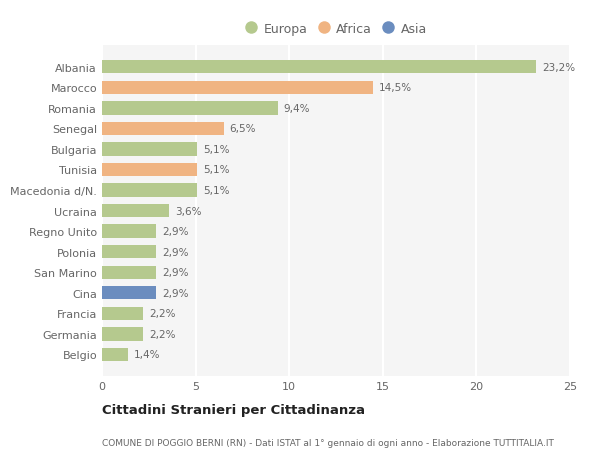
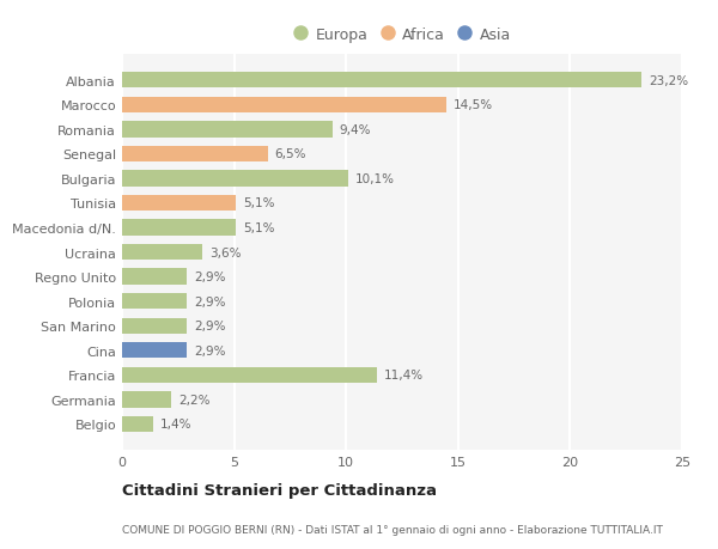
Bulgaria: 5,1% -> 10,1%
Francia: 2,2% -> 11,4%
